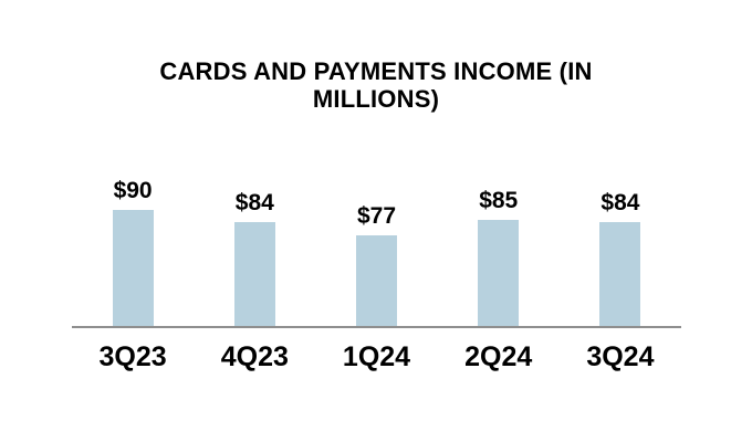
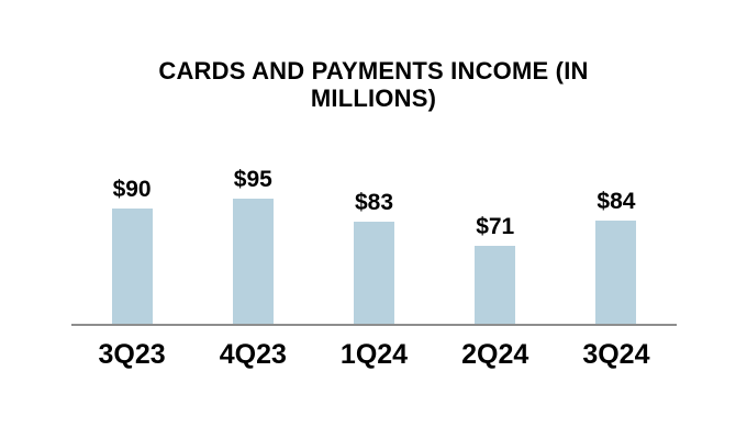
4Q23: $84 -> $95
1Q24: $77 -> $83
2Q24: $85 -> $71
